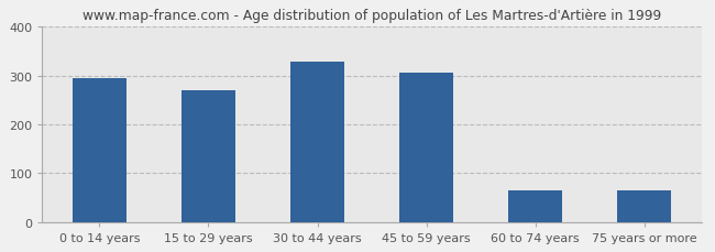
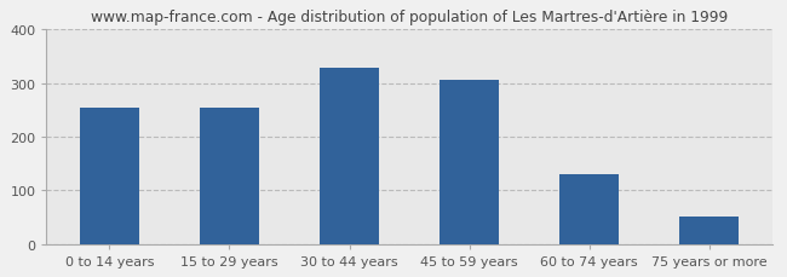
0 to 14 years: 295 -> 255
15 to 29 years: 270 -> 255
60 to 74 years: 65 -> 130
75 years or more: 65 -> 50
